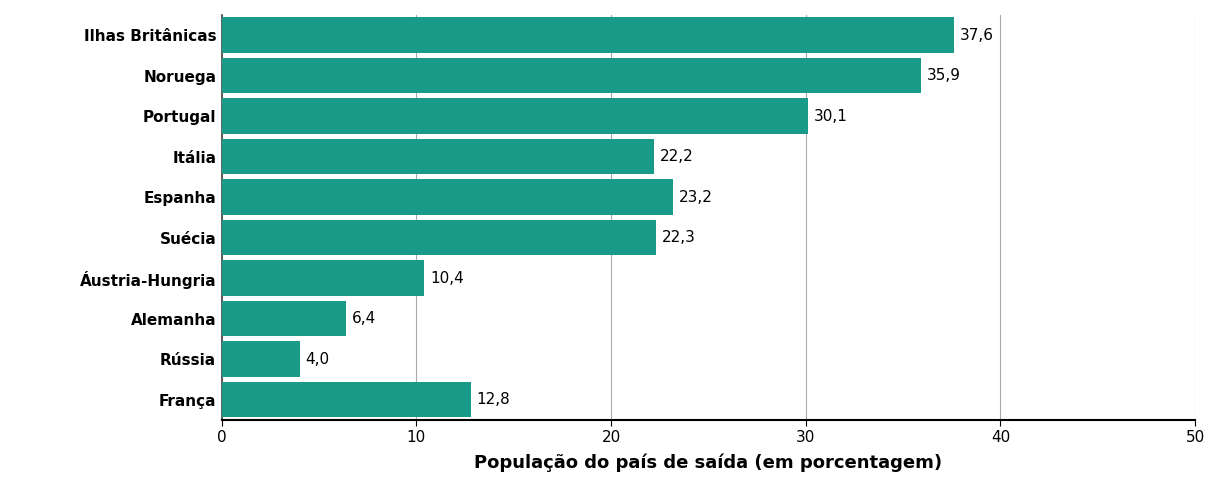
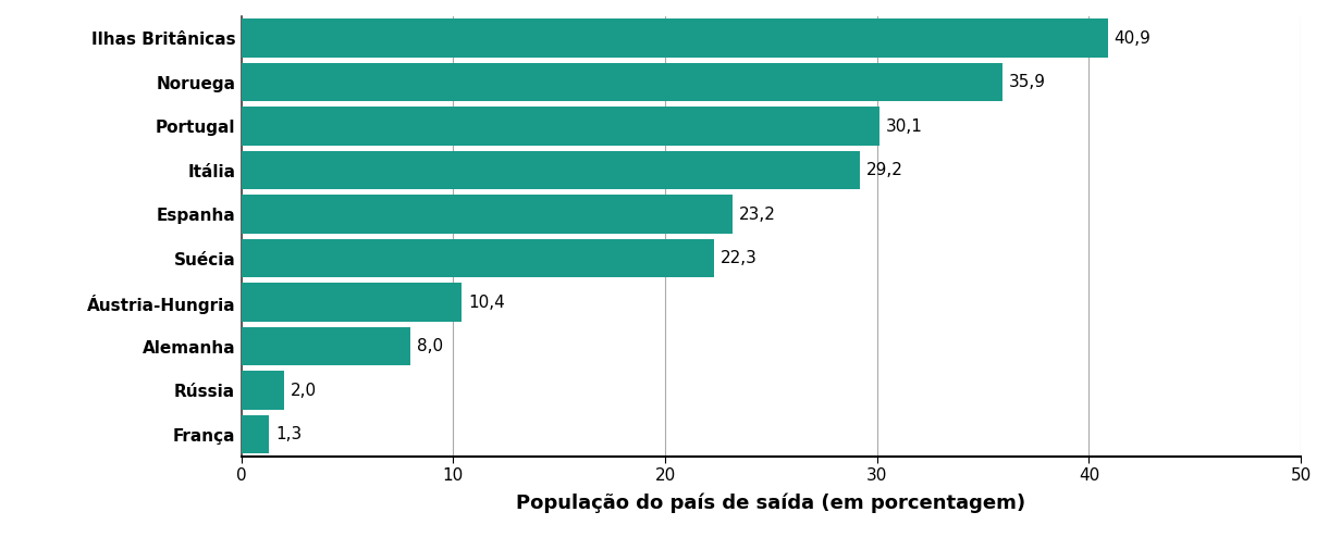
Ilhas Britânicas: 37,6 -> 40,9
Itália: 22,2 -> 29,2
Alemanha: 6,4 -> 8,0
Rússia: 4,0 -> 2,0
França: 12,8 -> 1,3
